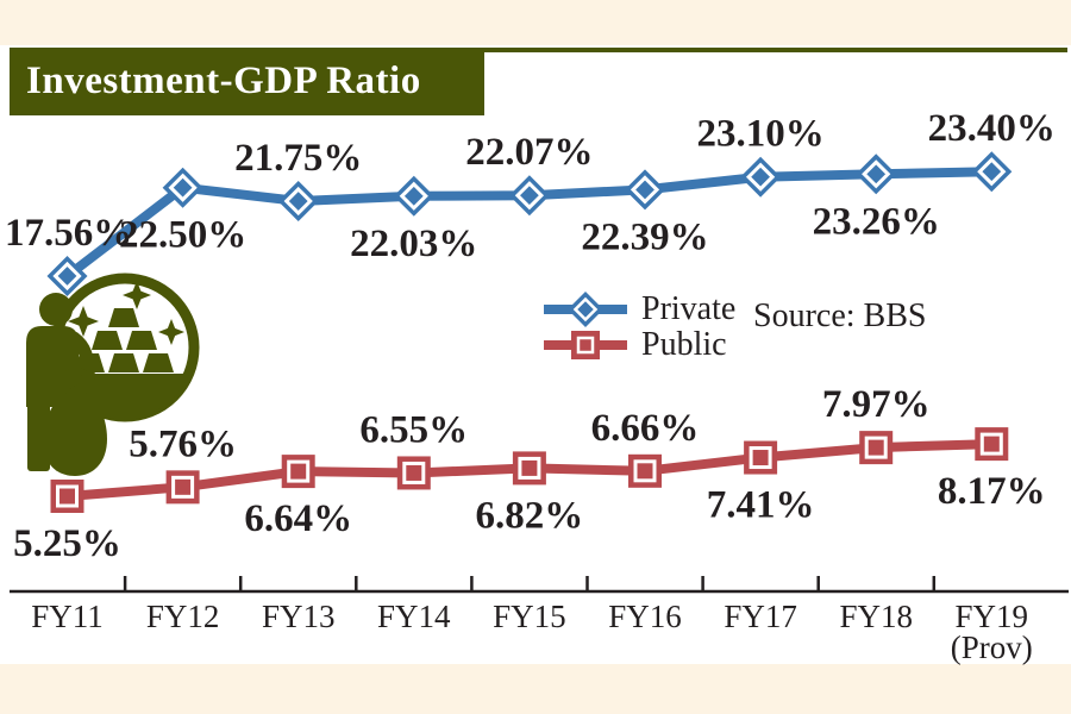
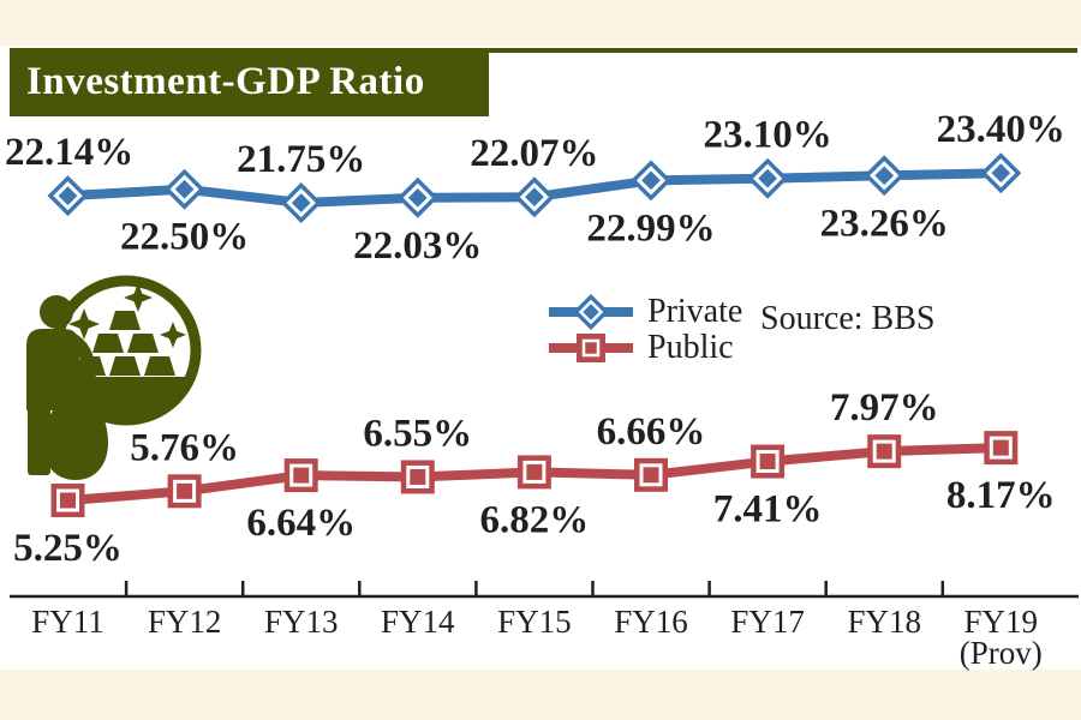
Private/FY11: 17.56% -> 22.14%
Private/FY16: 22.39% -> 22.99%
